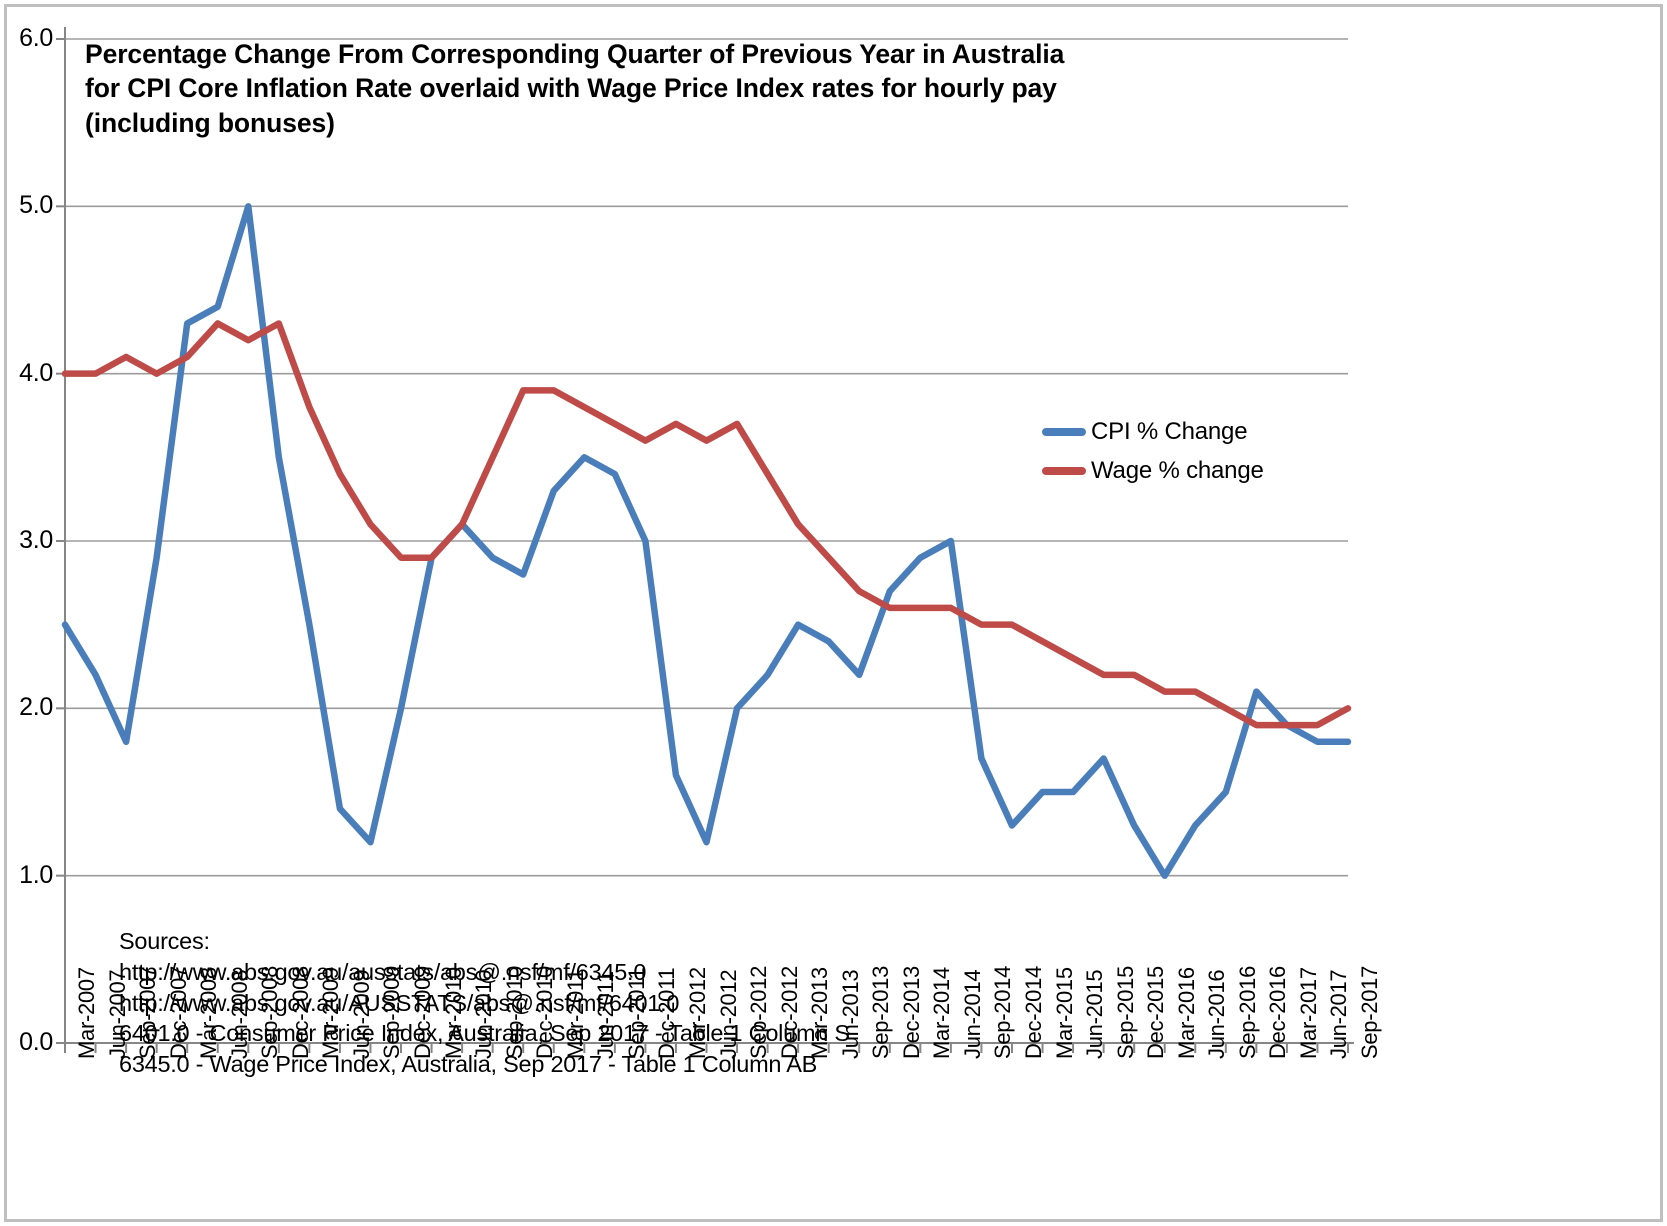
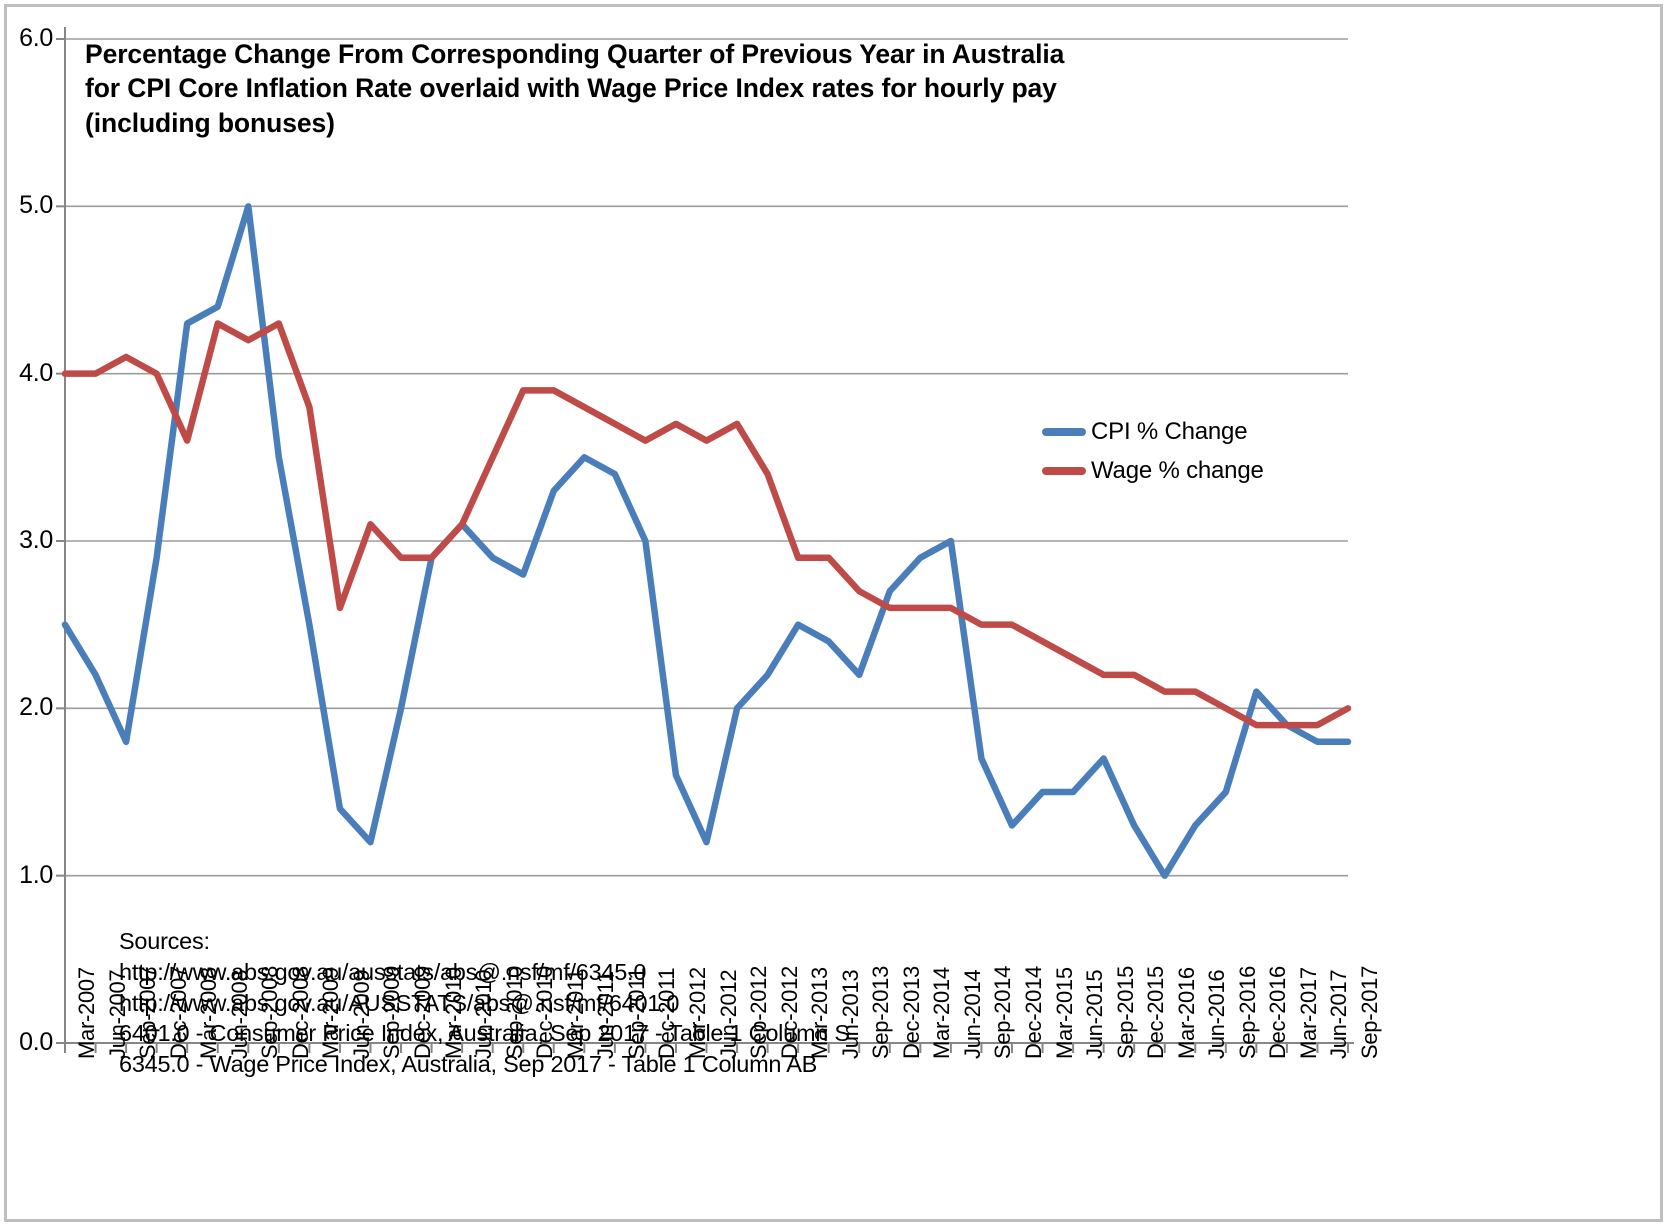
Wage % change/Mar-2008: 4.1 -> 3.6
Wage % change/Jun-2009: 3.4 -> 2.6
Wage % change/Mar-2013: 3.1 -> 2.9
